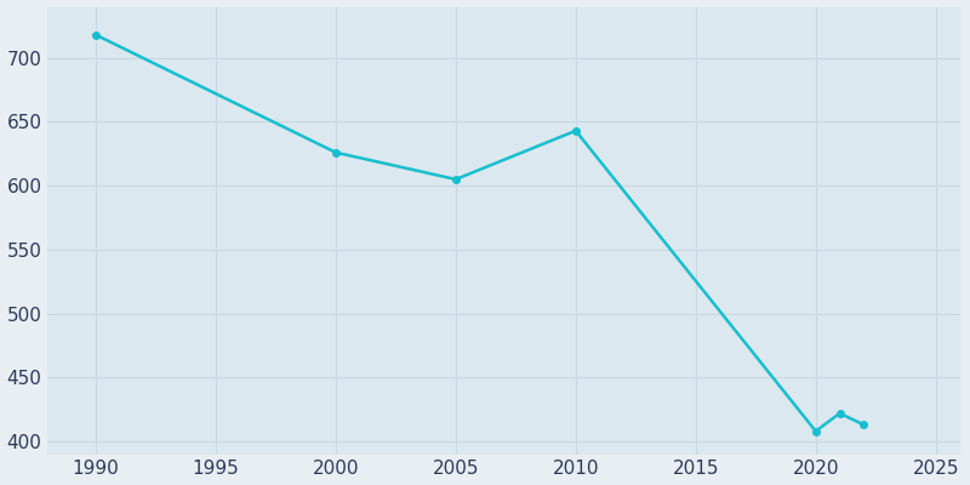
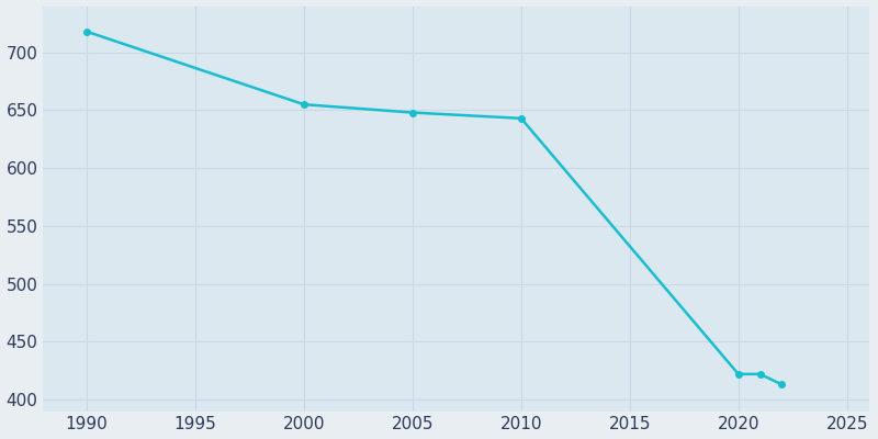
2000: 626 -> 655
2005: 605 -> 648
2020: 408 -> 422
